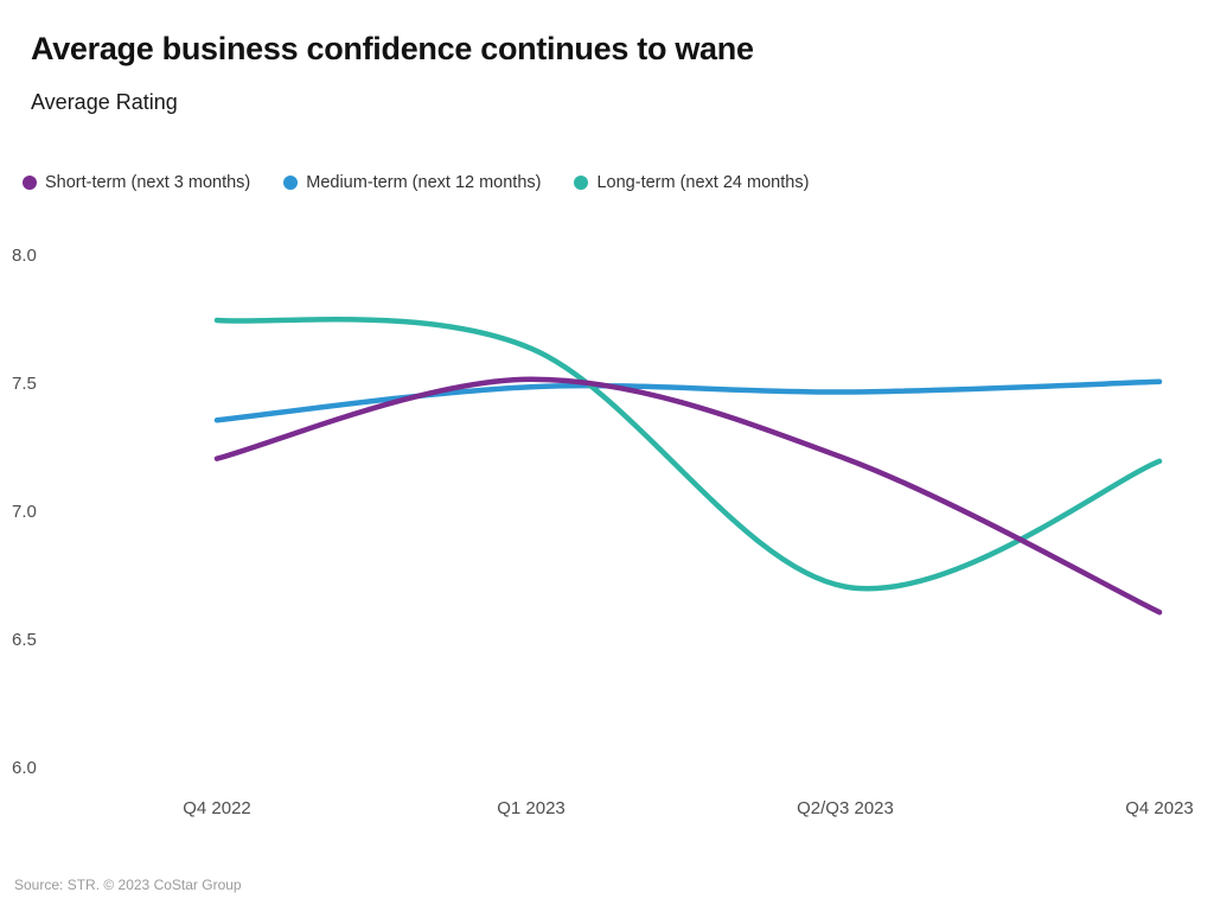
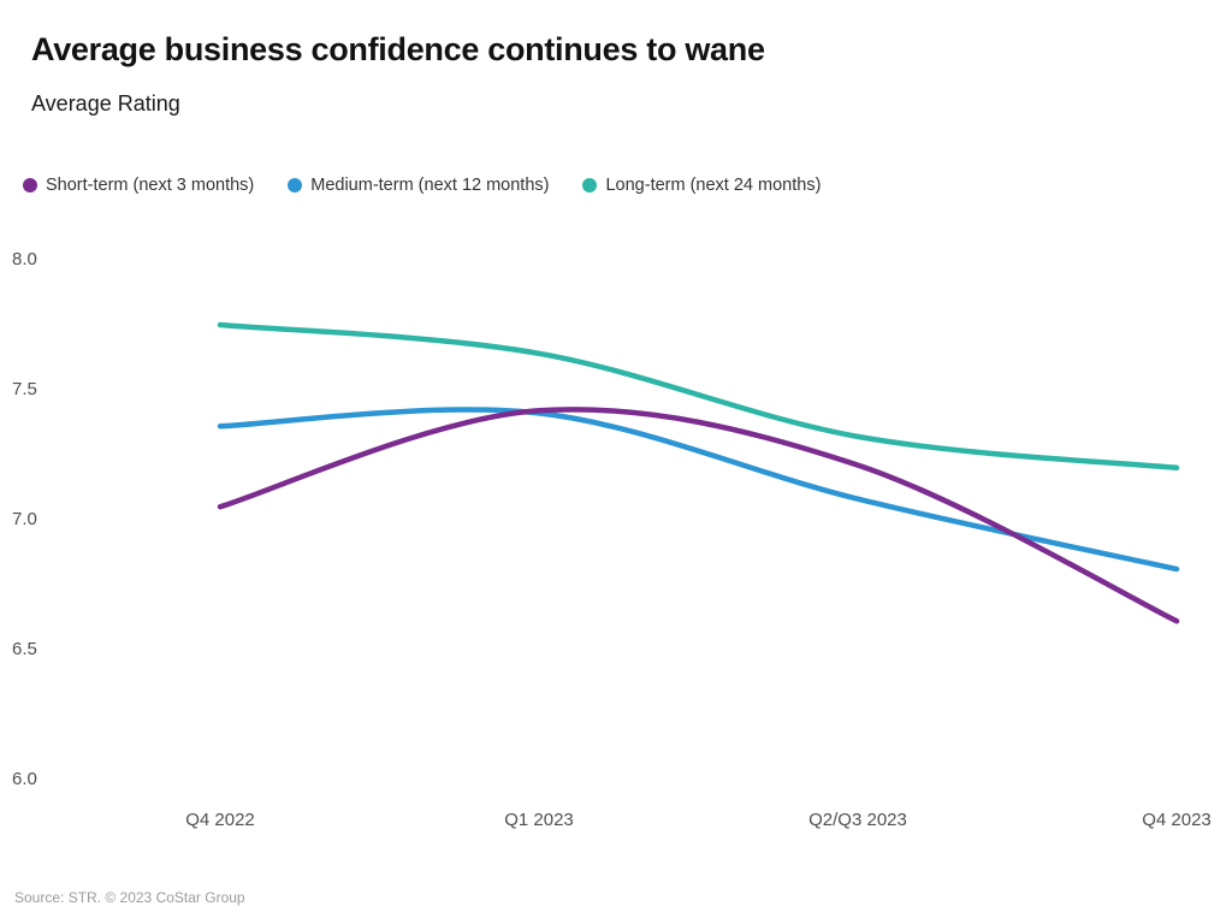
Short-term (next 3 months)/Q4 2022: 7.21 -> 7.05
Short-term (next 3 months)/Q1 2023: 7.52 -> 7.42
Medium-term (next 12 months)/Q1 2023: 7.49 -> 7.41
Medium-term (next 12 months)/Q2/Q3 2023: 7.47 -> 7.08
Long-term (next 24 months)/Q2/Q3 2023: 6.71 -> 7.32
Medium-term (next 12 months)/Q4 2023: 7.51 -> 6.81
